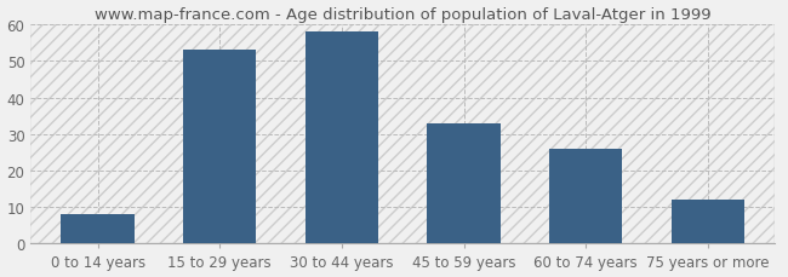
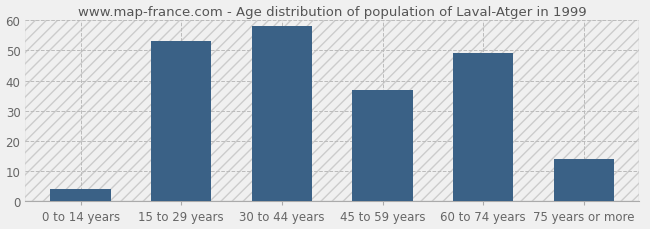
0 to 14 years: 8 -> 4
45 to 59 years: 33 -> 37
60 to 74 years: 26 -> 49
75 years or more: 12 -> 14
